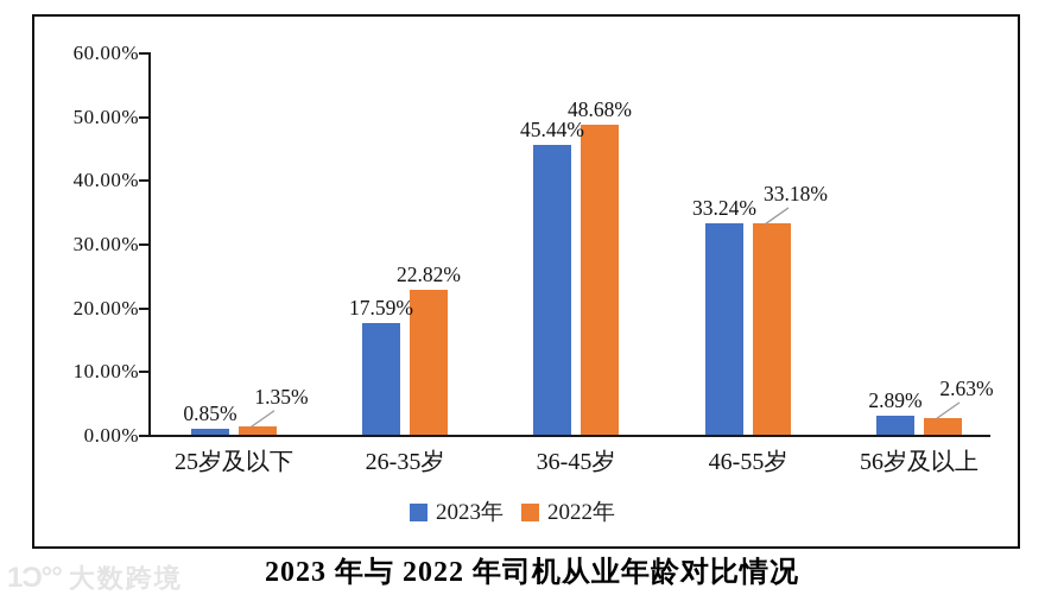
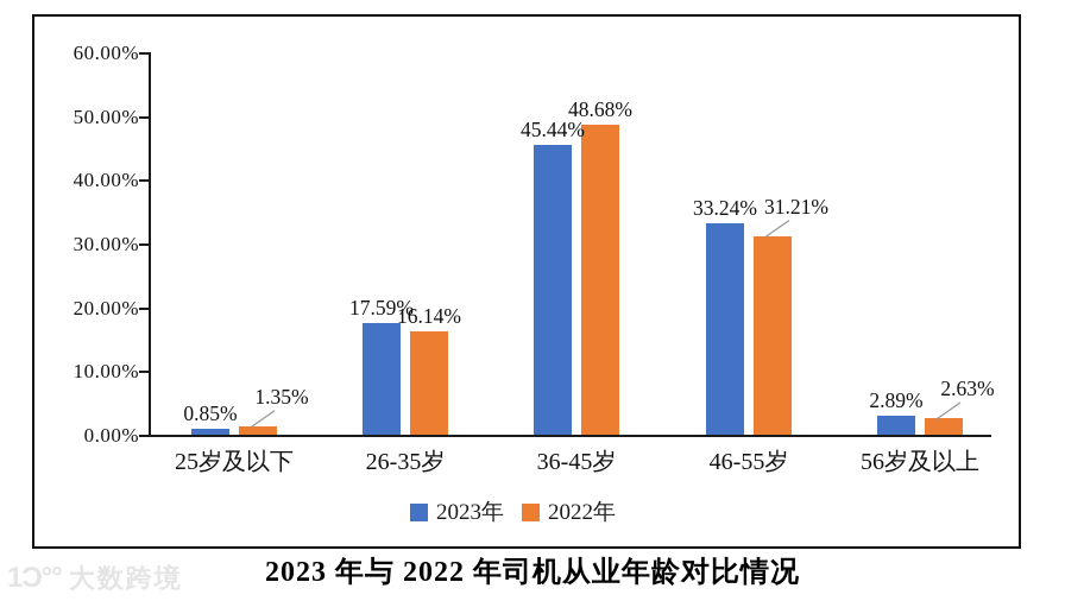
2022年/26-35岁: 22.82% -> 16.14%
2022年/46-55岁: 33.18% -> 31.21%
